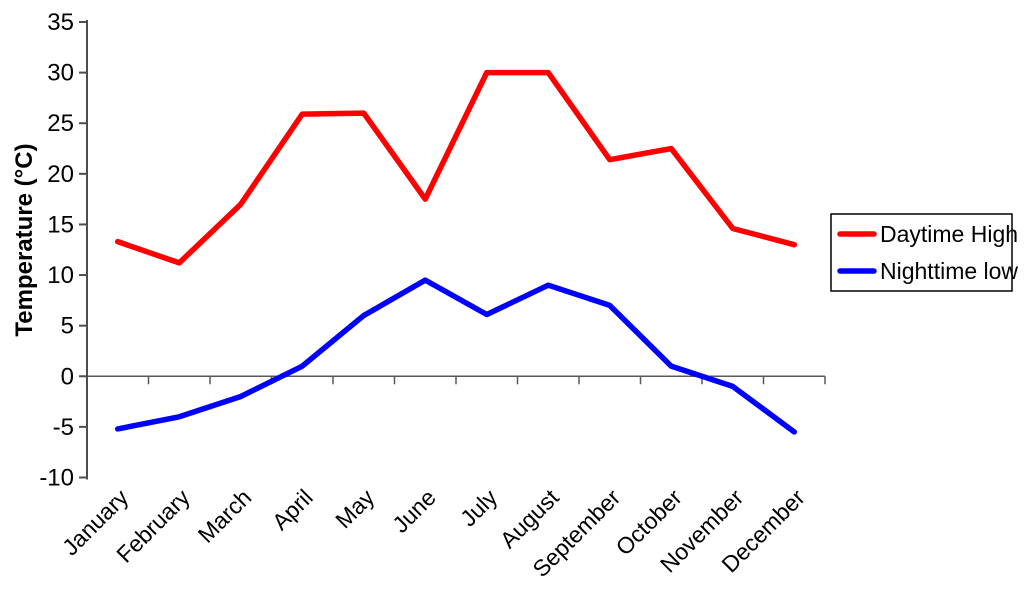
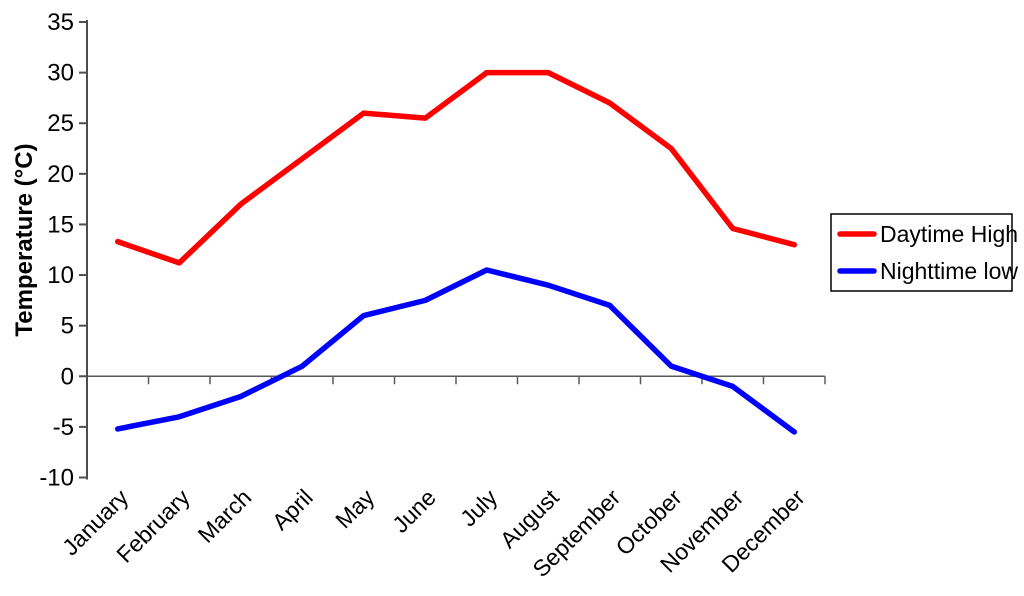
Daytime High/April: 25.9 -> 21.5
Daytime High/June: 17.5 -> 25.5
Nighttime low/June: 9.5 -> 7.5
Nighttime low/July: 6.1 -> 10.5
Daytime High/September: 21.4 -> 27.0
